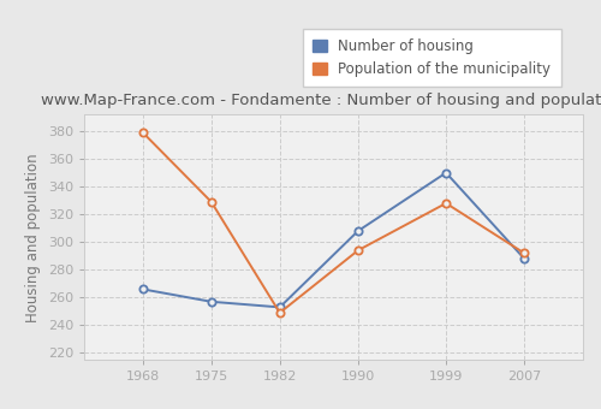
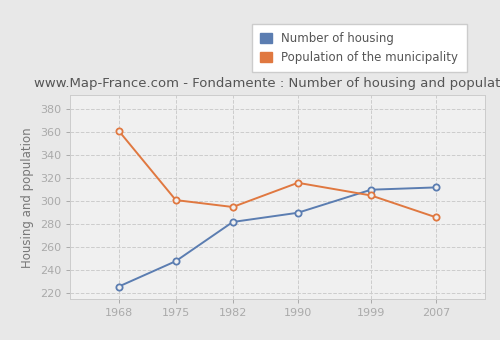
Number of housing/1968: 266 -> 226
Population of the municipality/1968: 379 -> 361
Number of housing/1975: 257 -> 248
Population of the municipality/1975: 329 -> 301
Number of housing/1982: 253 -> 282
Population of the municipality/1982: 249 -> 295
Number of housing/1990: 308 -> 290
Population of the municipality/1990: 294 -> 316
Number of housing/1999: 350 -> 310
Population of the municipality/1999: 328 -> 305
Number of housing/2007: 288 -> 312
Population of the municipality/2007: 292 -> 286
